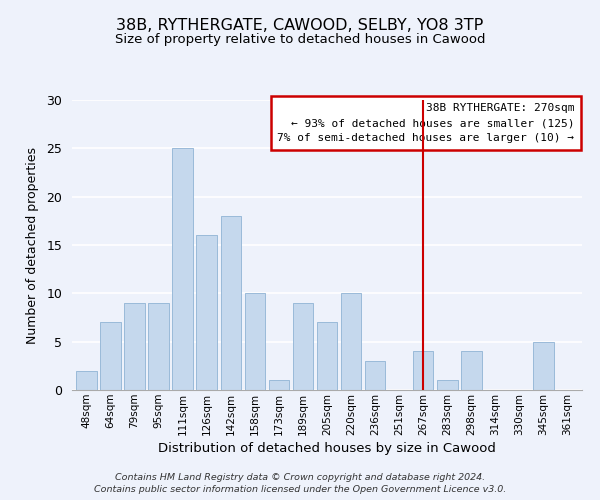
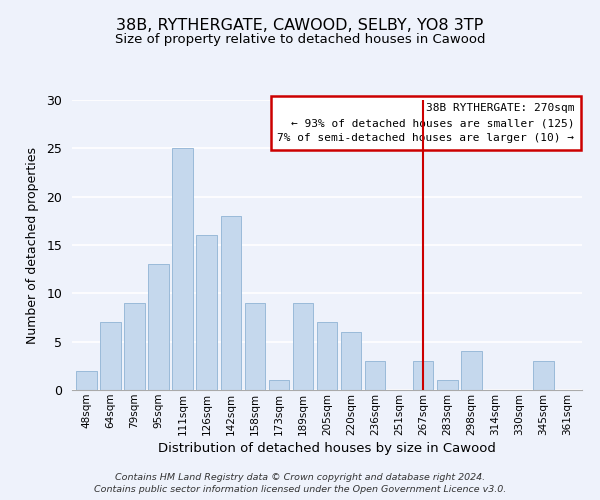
95sqm: 9 -> 13
158sqm: 10 -> 9
220sqm: 10 -> 6
267sqm: 4 -> 3
345sqm: 5 -> 3
